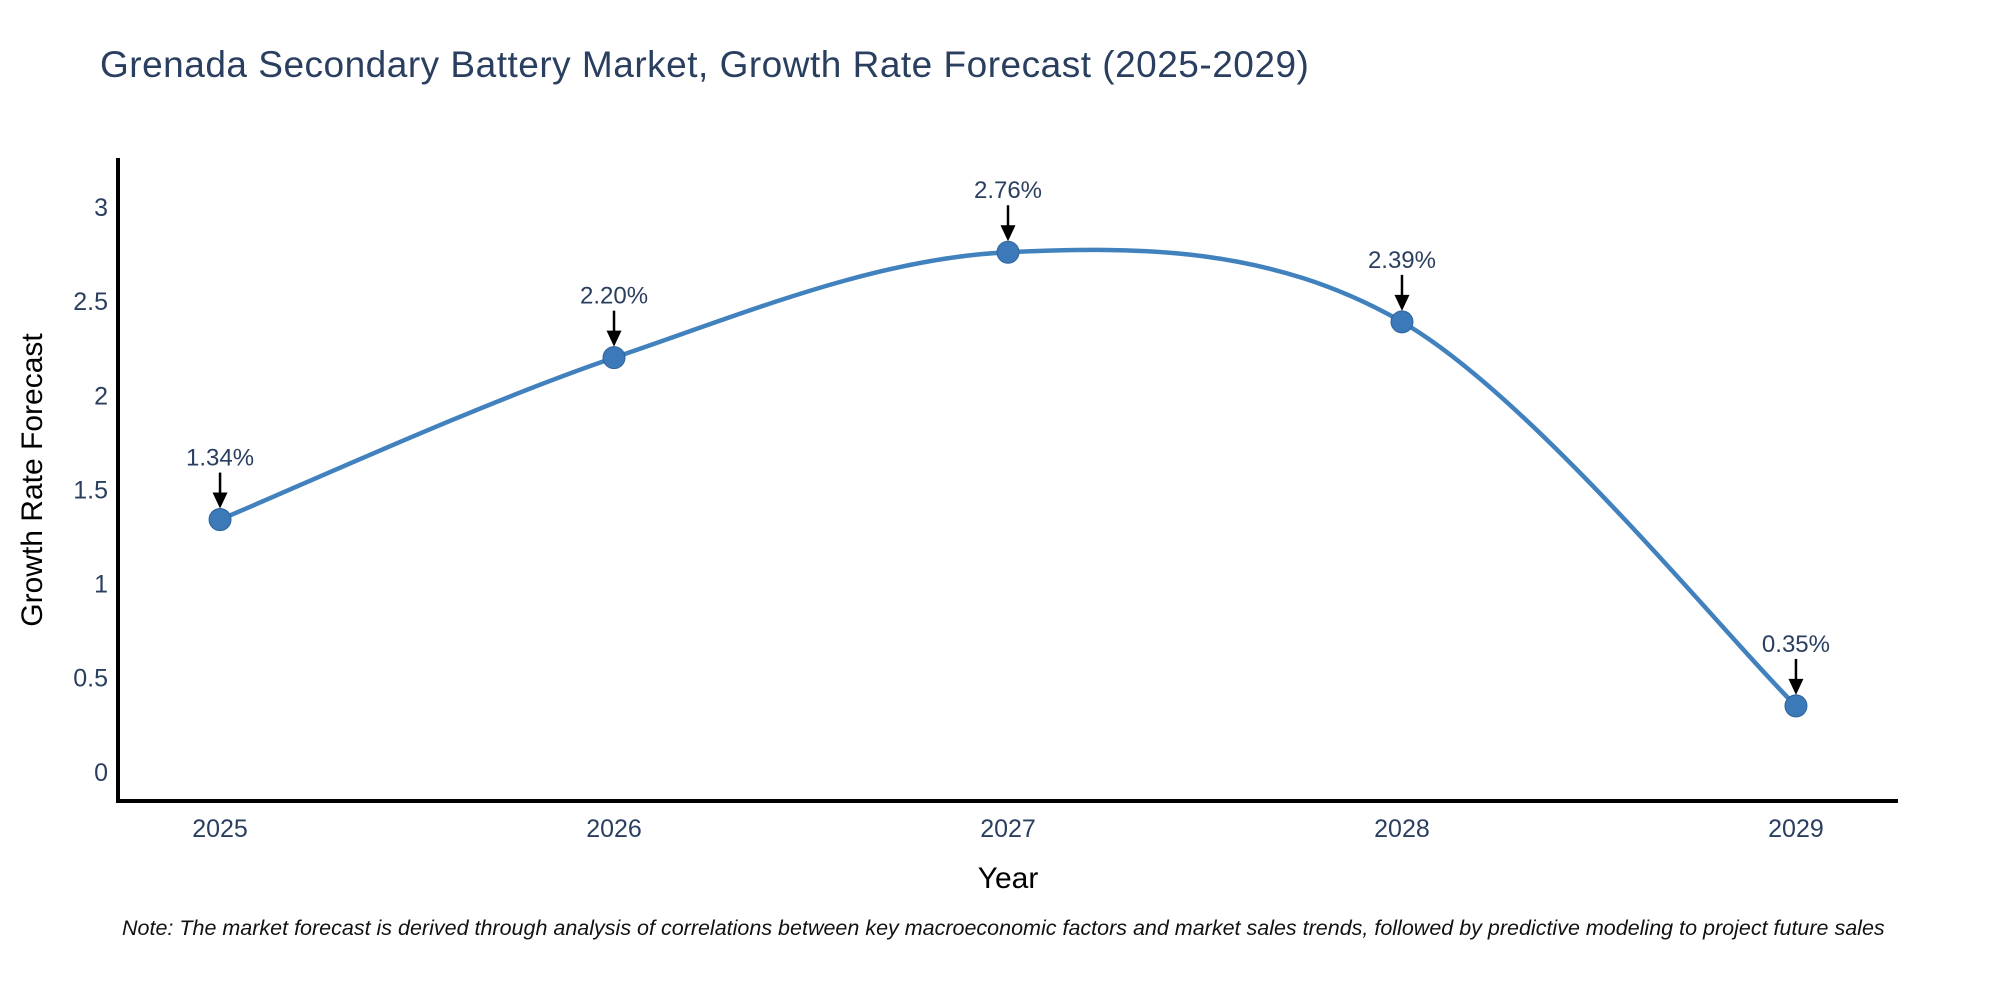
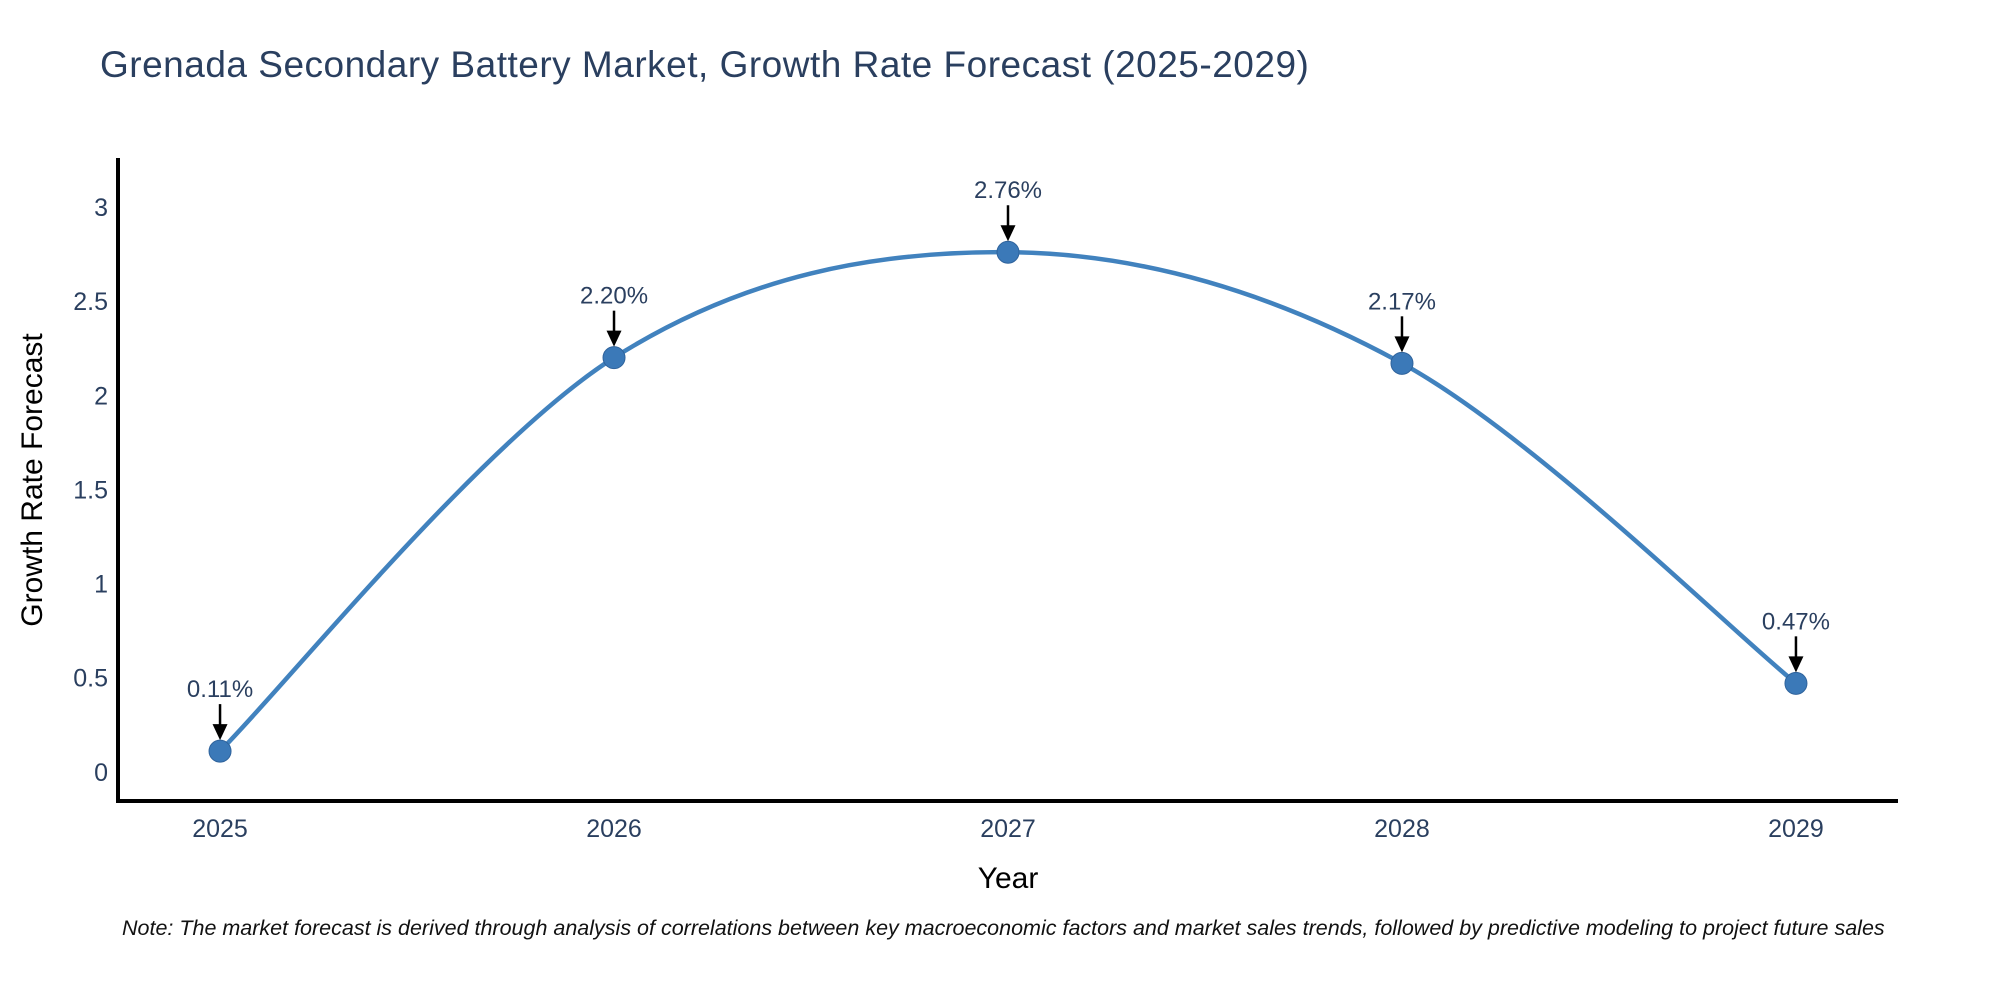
2025: 1.34% -> 0.11%
2028: 2.39% -> 2.17%
2029: 0.35% -> 0.47%
